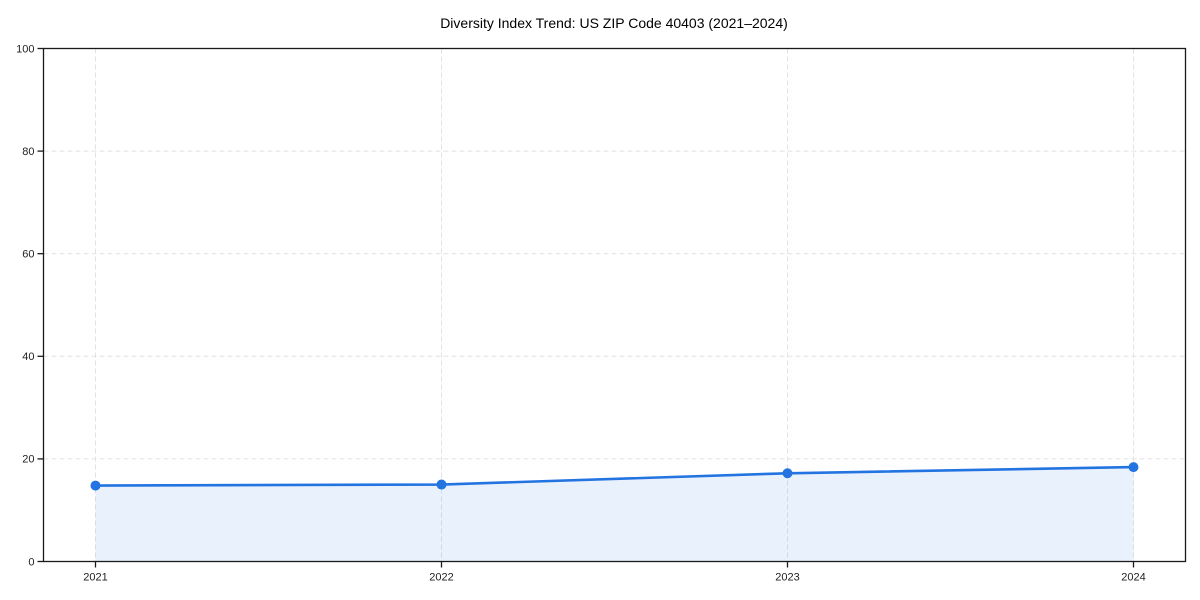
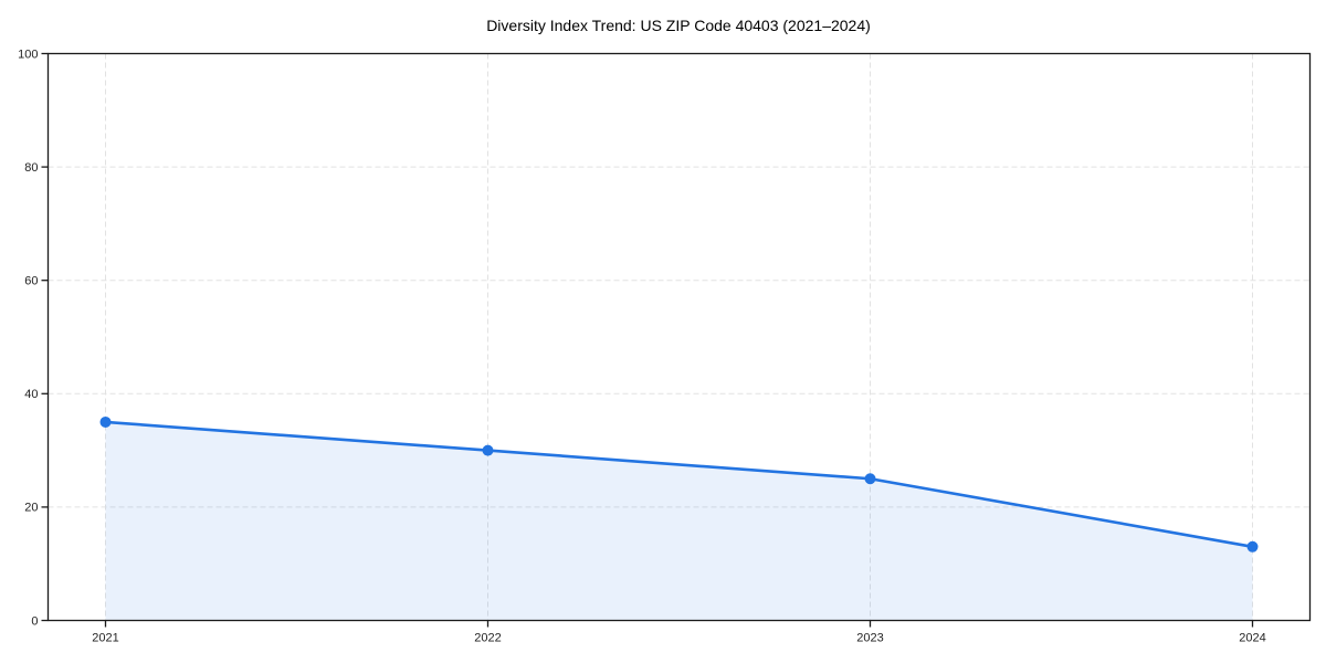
2021: 15 -> 35
2022: 15 -> 30
2023: 17 -> 25
2024: 18 -> 13
